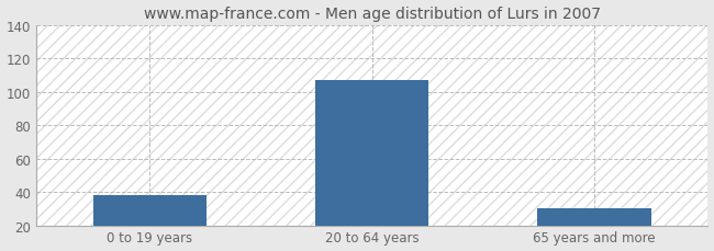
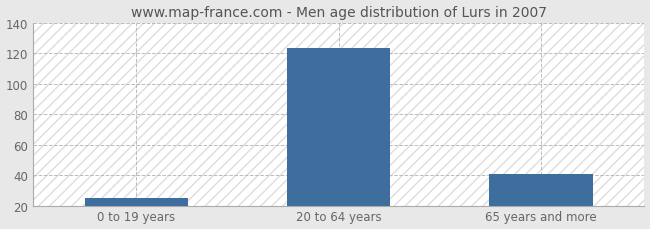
0 to 19 years: 38 -> 25
20 to 64 years: 107 -> 123
65 years and more: 30 -> 41
